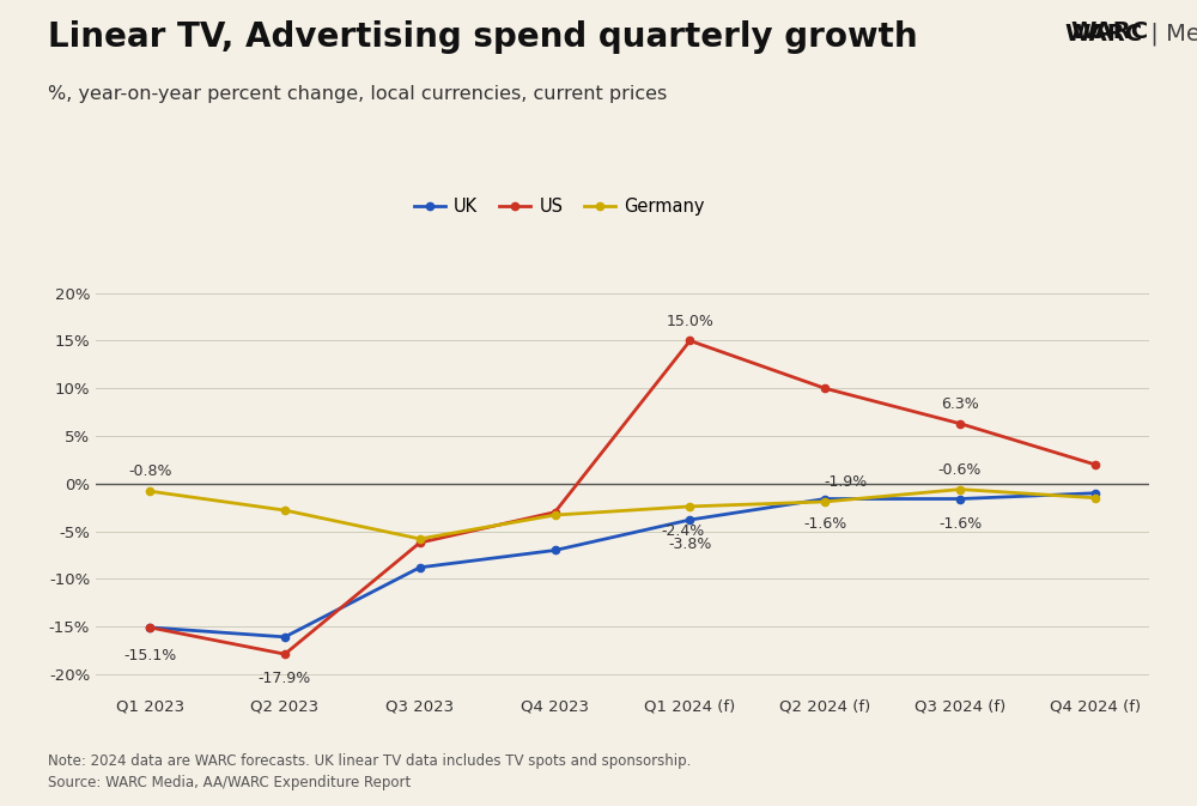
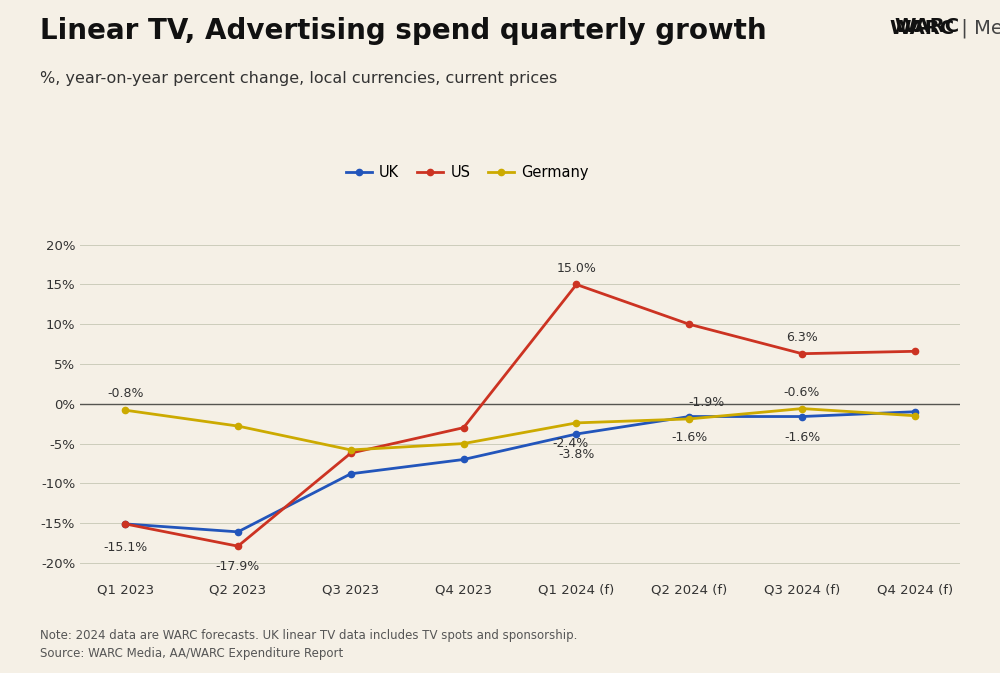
Germany/Q4 2023: -3.3% -> -5.0%
US/Q4 2024 (f): 2.0% -> 6.6%
